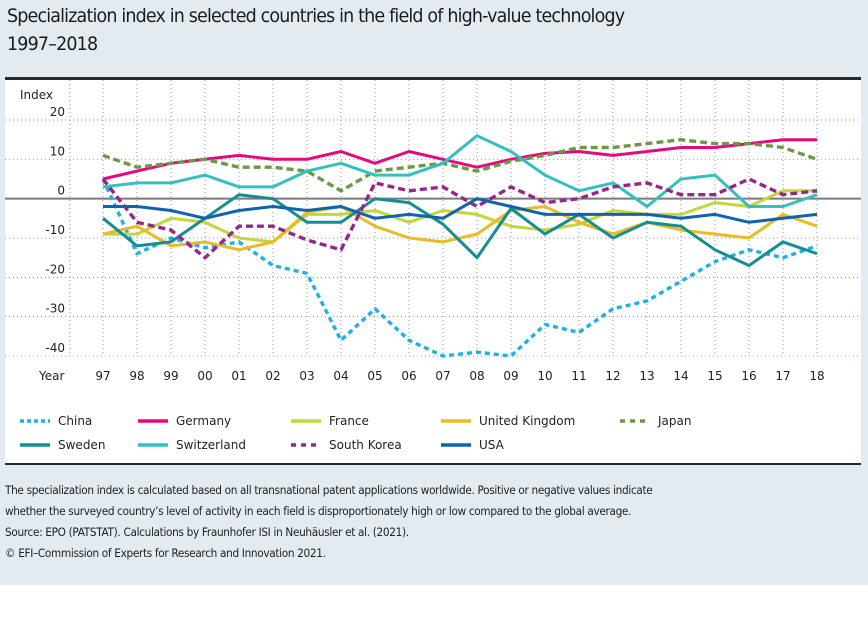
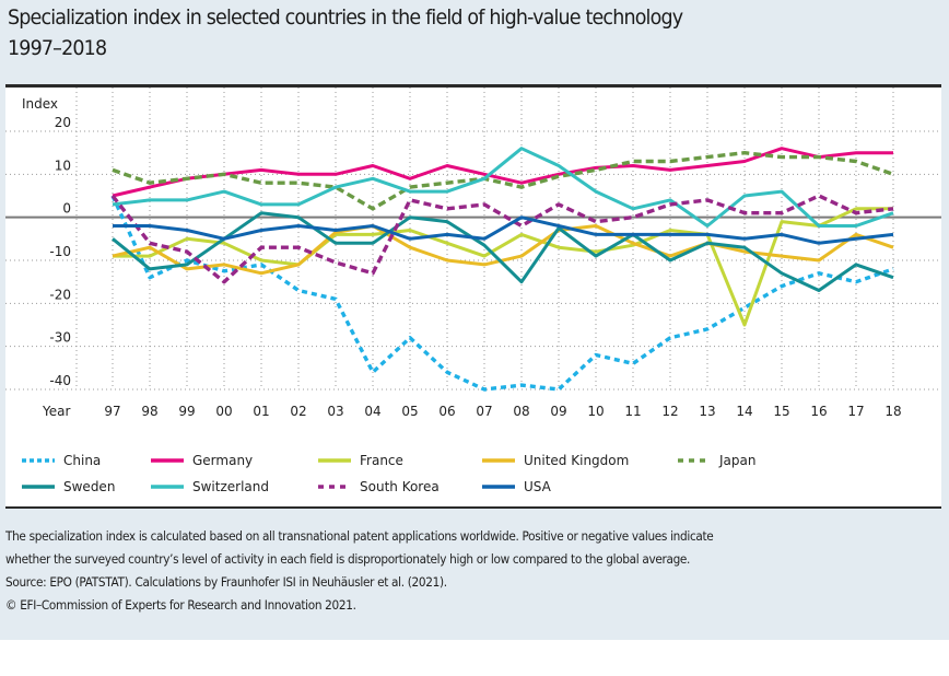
France/07: -3 -> -9
France/14: -4 -> -25
Germany/15: 13 -> 16
